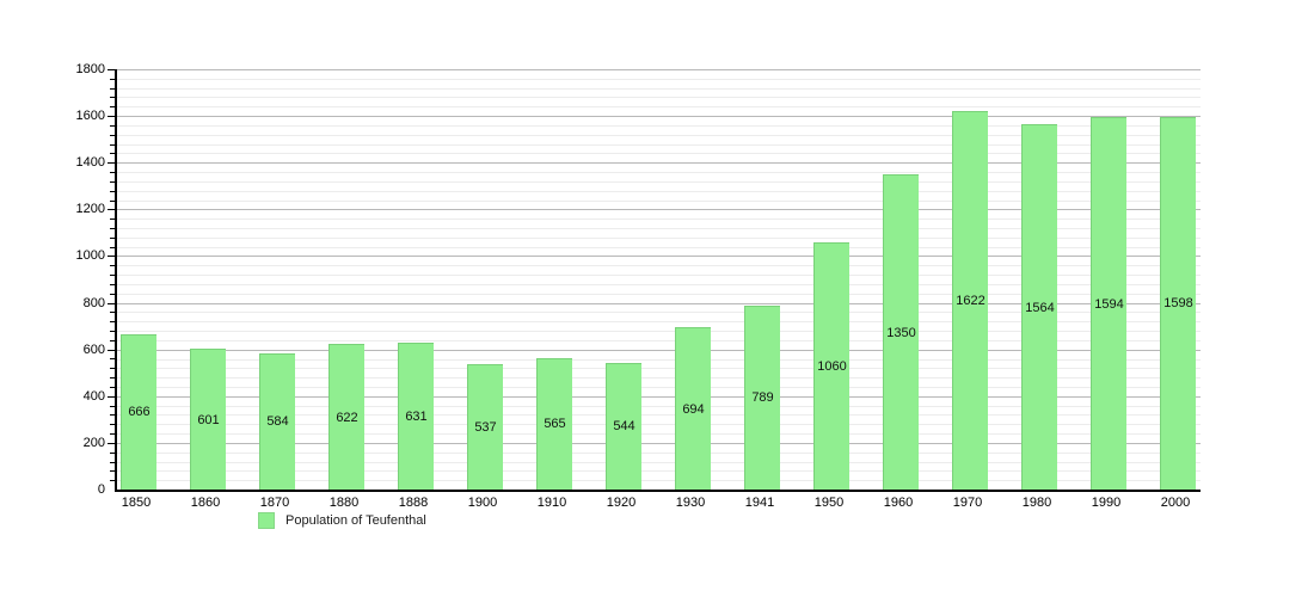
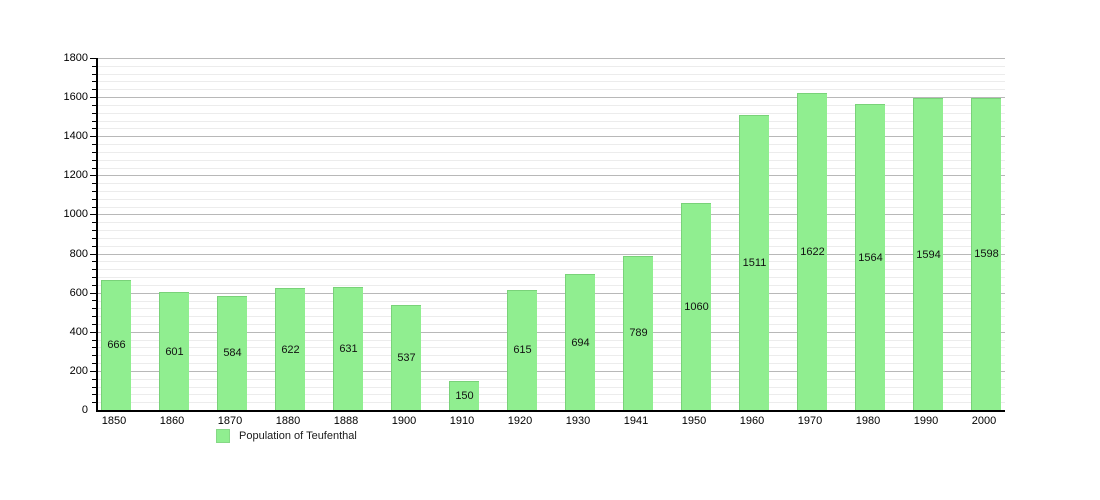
1910: 565 -> 150
1920: 544 -> 615
1960: 1350 -> 1511
